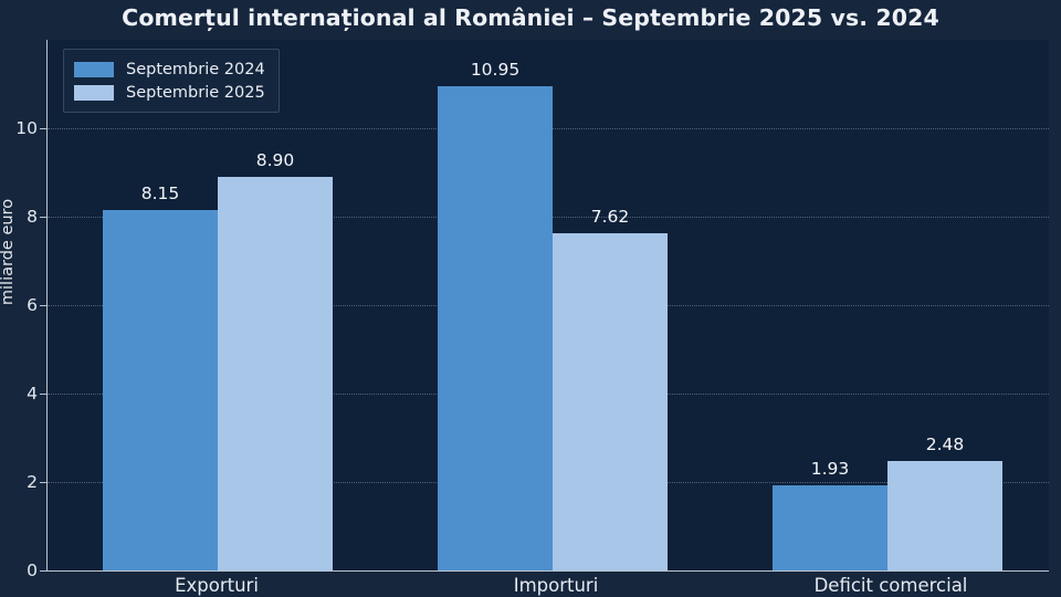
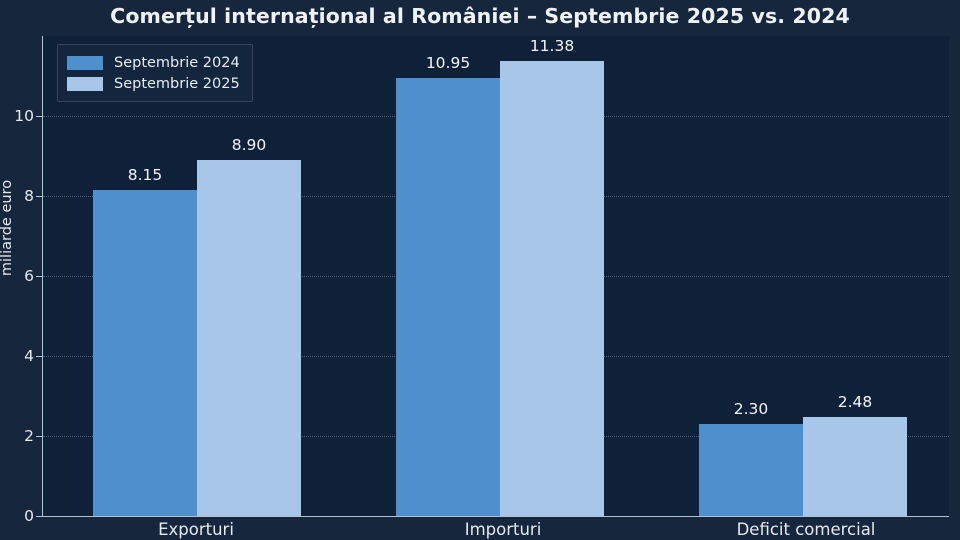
Septembrie 2025/Importuri: 7.62 -> 11.38
Septembrie 2024/Deficit comercial: 1.93 -> 2.30
